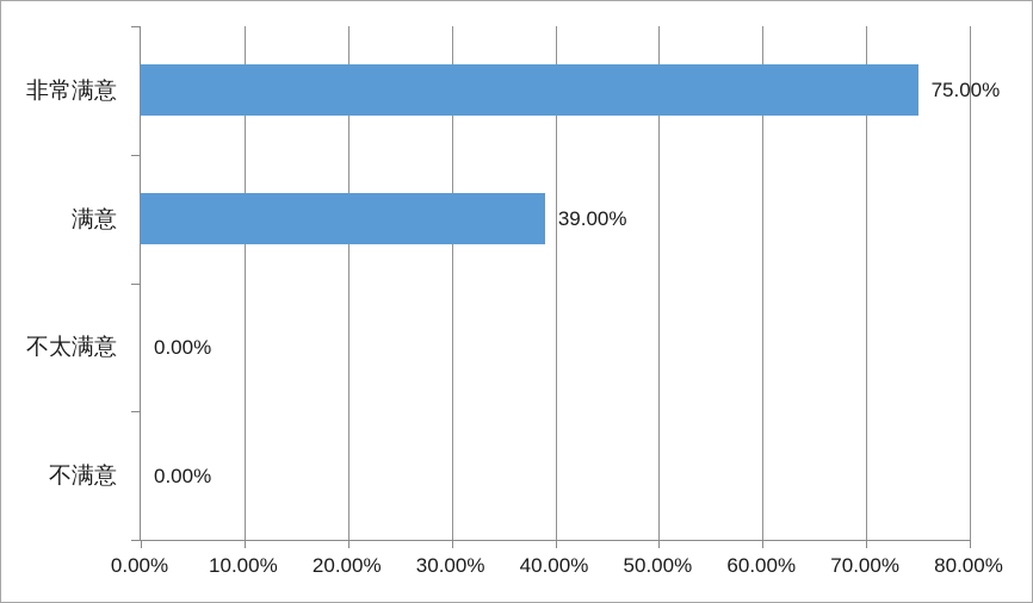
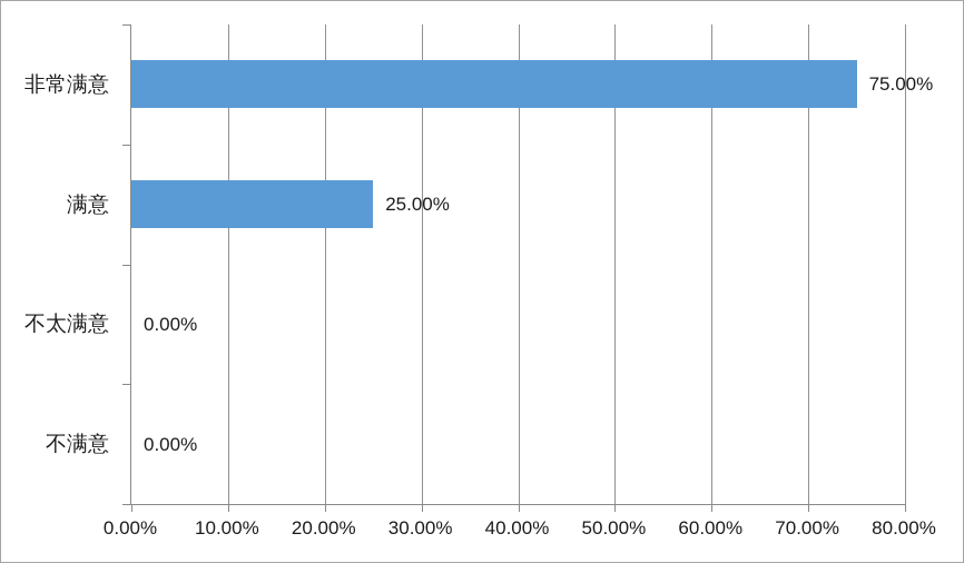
满意: 39.00% -> 25.00%
